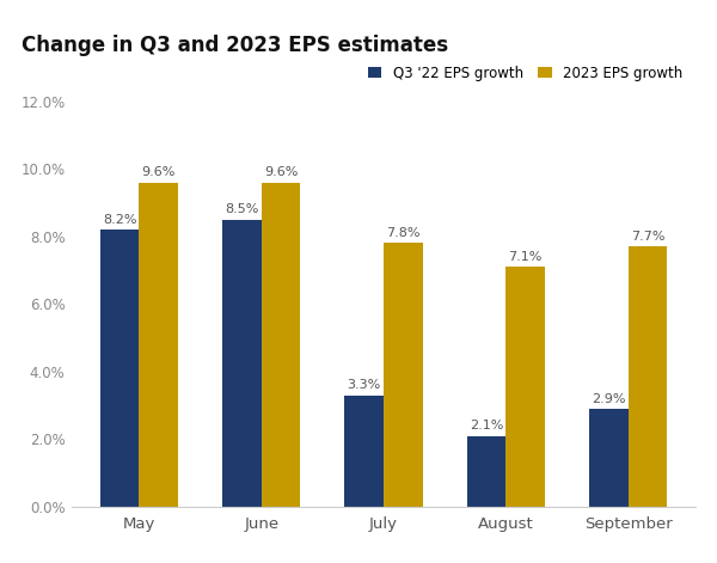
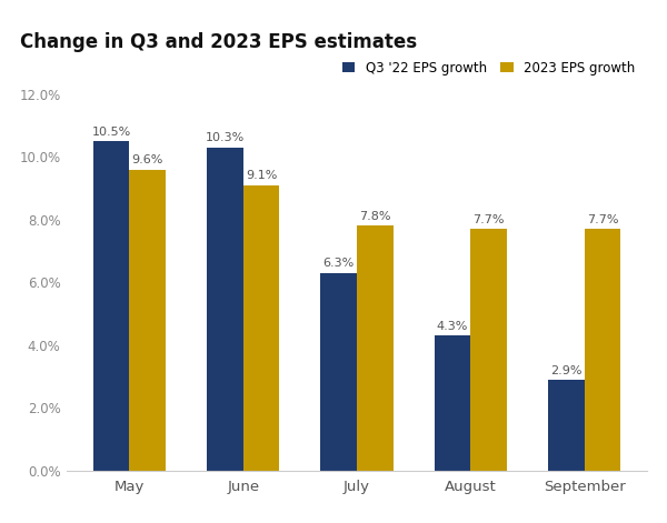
Q3 '22 EPS growth/May: 8.2% -> 10.5%
Q3 '22 EPS growth/June: 8.5% -> 10.3%
2023 EPS growth/June: 9.6% -> 9.1%
Q3 '22 EPS growth/July: 3.3% -> 6.3%
Q3 '22 EPS growth/August: 2.1% -> 4.3%
2023 EPS growth/August: 7.1% -> 7.7%
